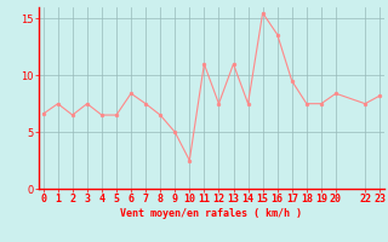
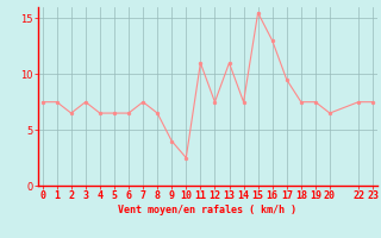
0: 6.6 -> 7.5
6: 8.4 -> 6.5
9: 5.0 -> 4.0
16: 13.6 -> 13.0
20: 8.4 -> 6.5
23: 8.2 -> 7.5
